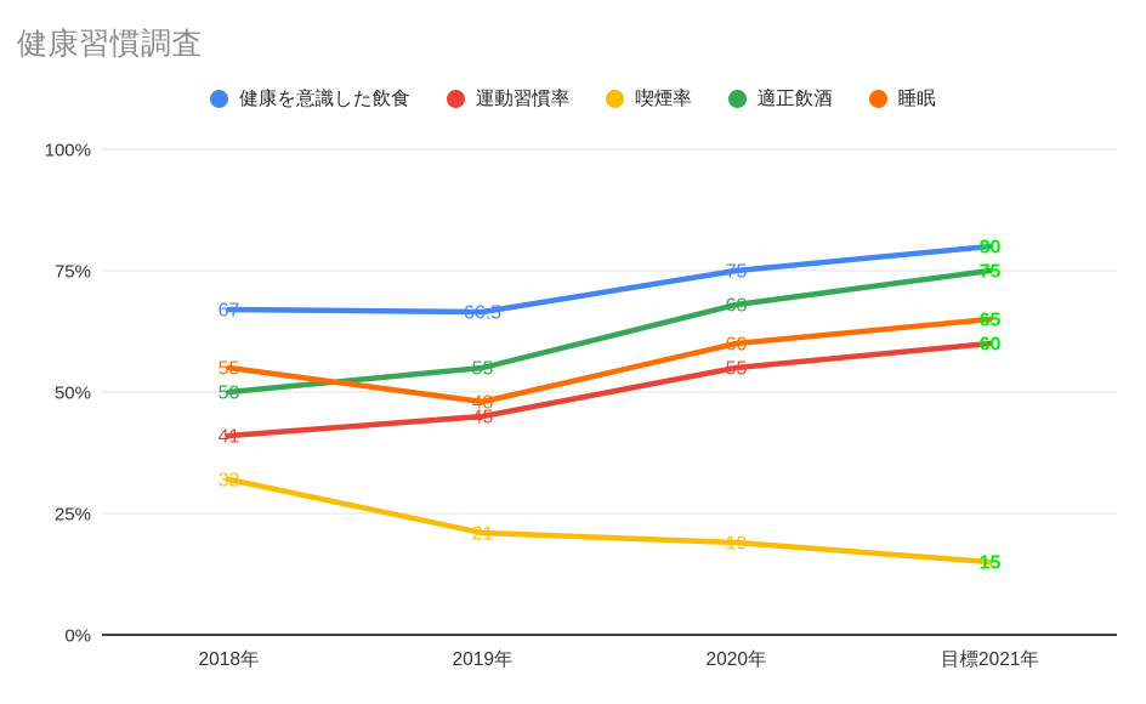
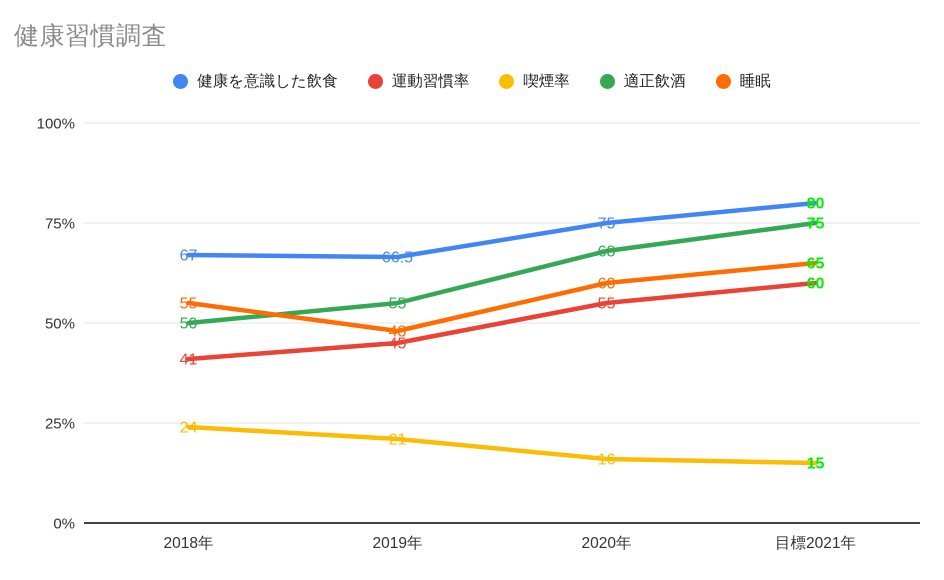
喫煙率/2018年: 32 -> 24
喫煙率/2020年: 19 -> 16
